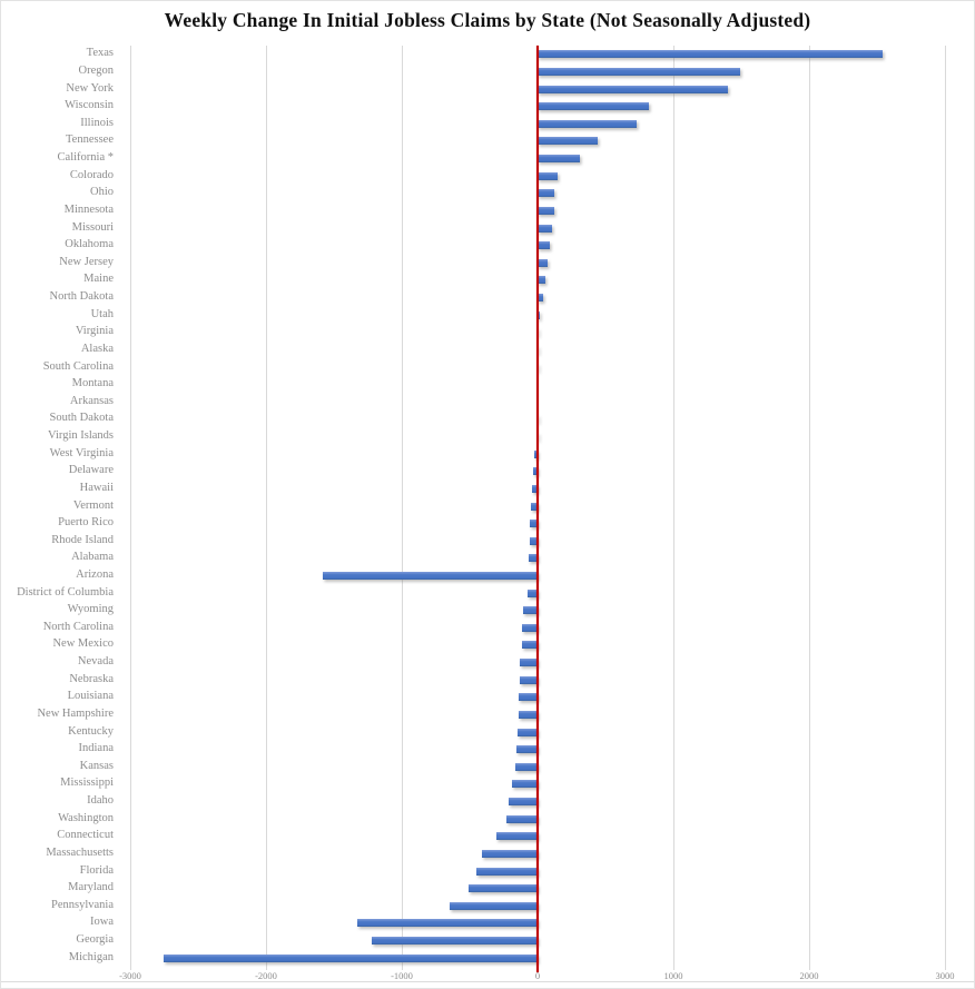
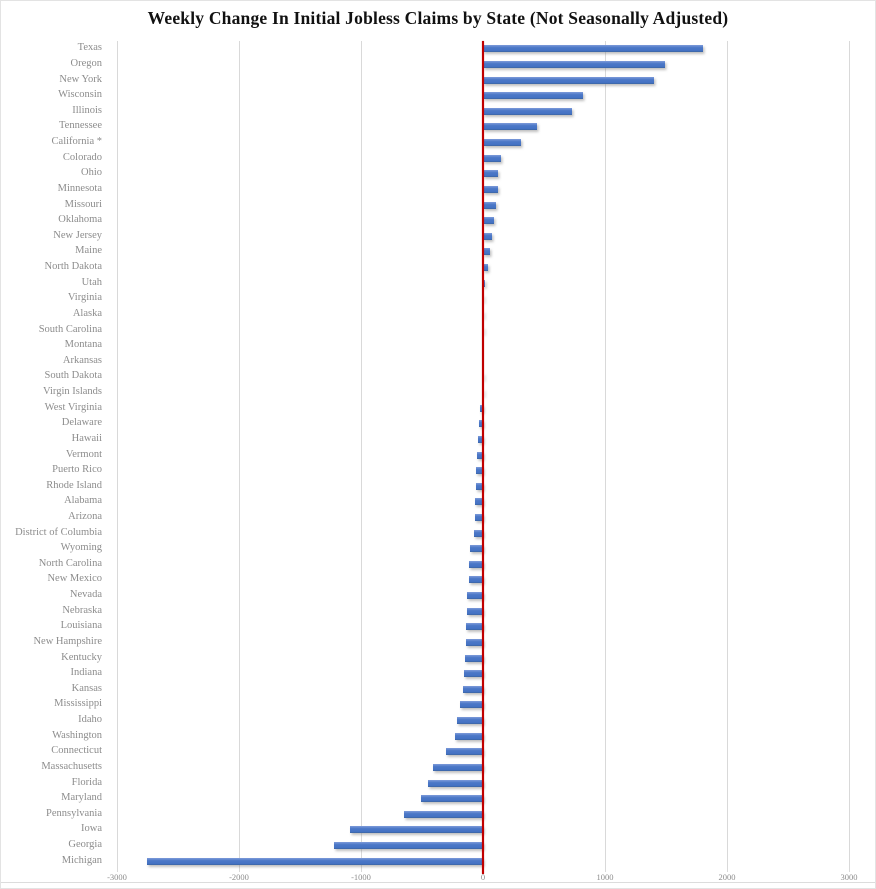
Texas: 2540 -> 1800
Arizona: -1580 -> -70
Iowa: -1330 -> -1090
